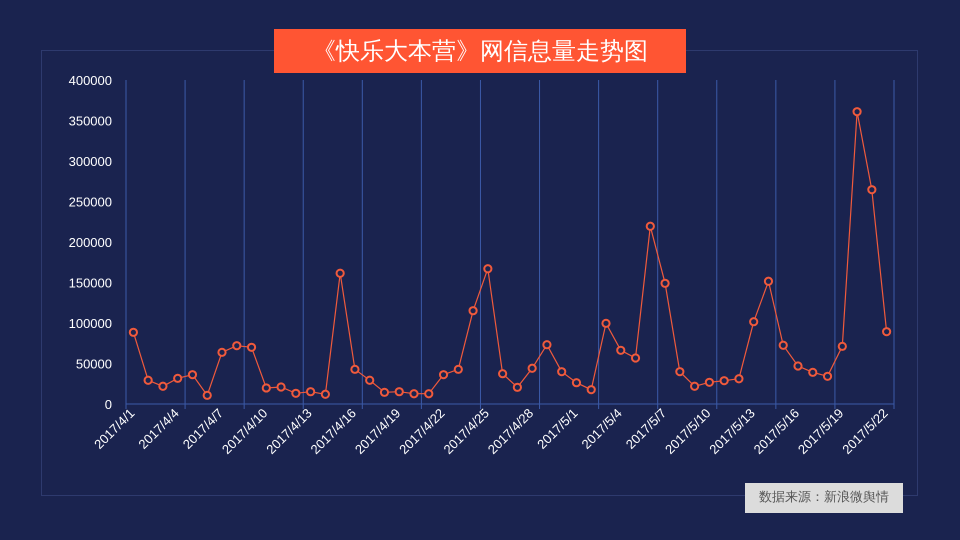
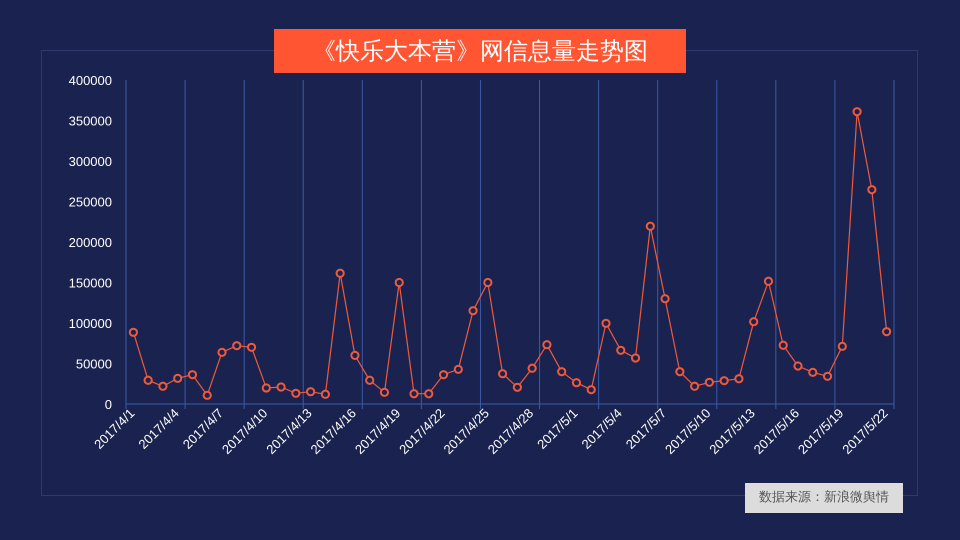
2017/4/16: 40000 -> 60000
2017/4/19: 20000 -> 150000
2017/4/25: 170000 -> 150000
2017/5/7: 150000 -> 130000
